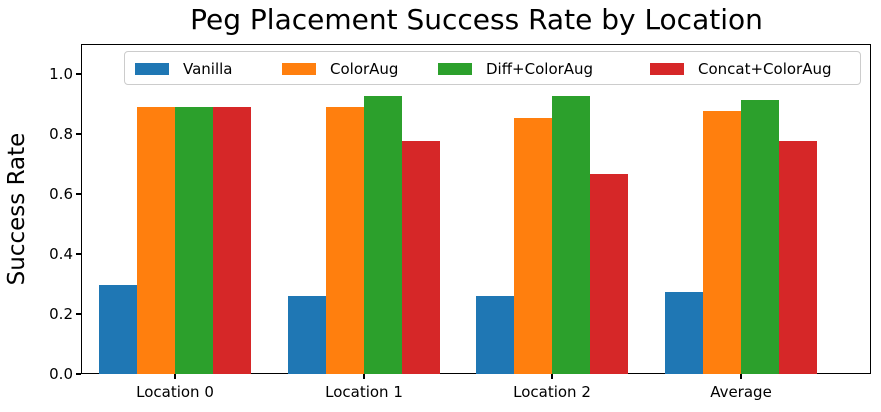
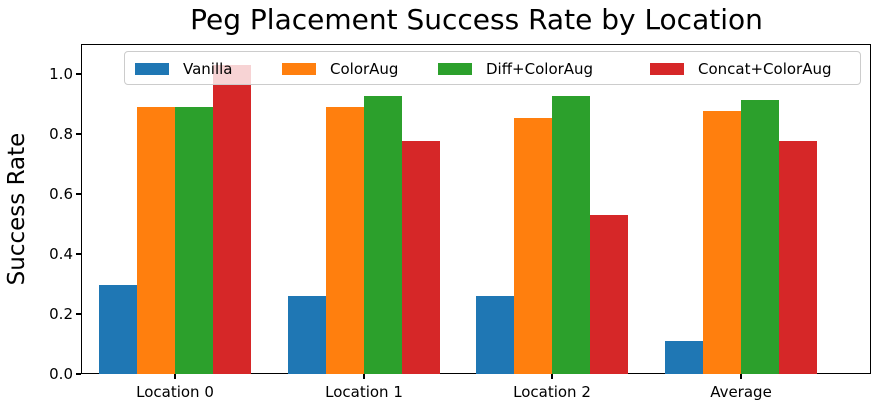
Concat+ColorAug/Location 0: 0.89 -> 1.03
Concat+ColorAug/Location 2: 0.67 -> 0.53
Vanilla/Average: 0.27 -> 0.11
